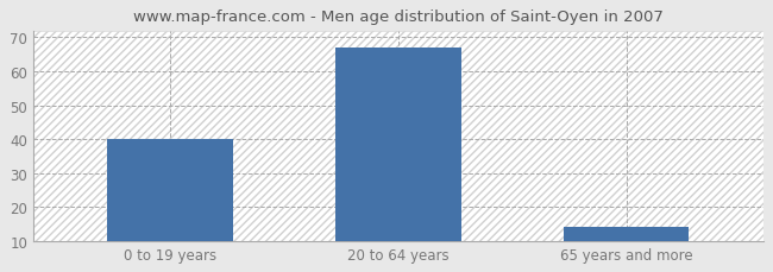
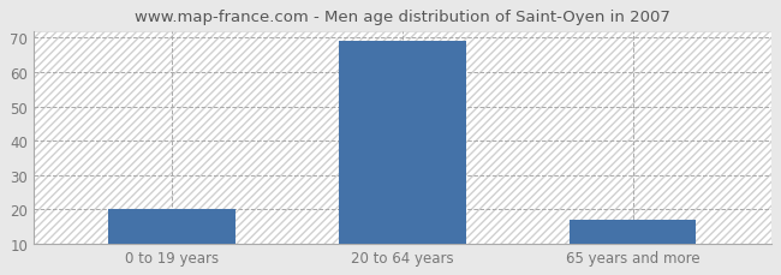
0 to 19 years: 40 -> 20
20 to 64 years: 67 -> 69
65 years and more: 14 -> 17
